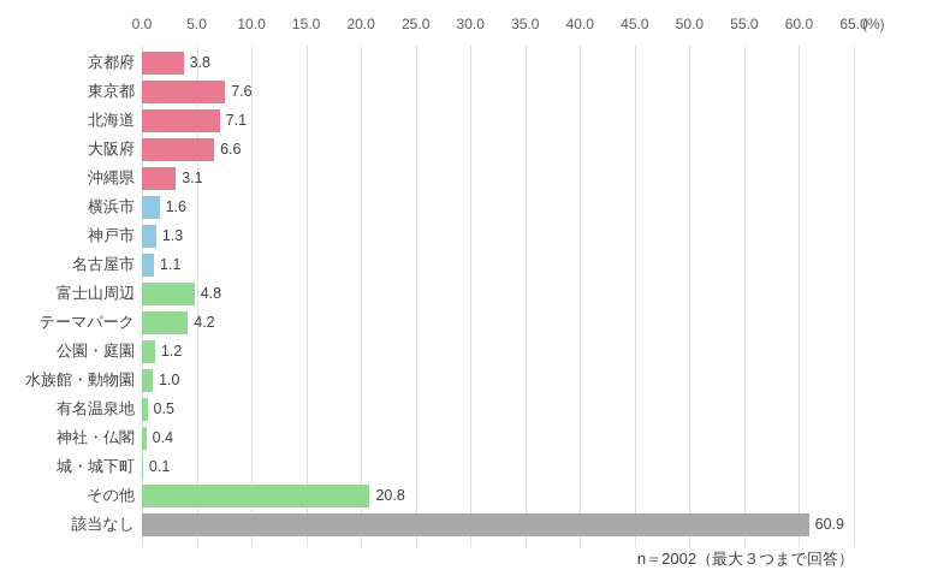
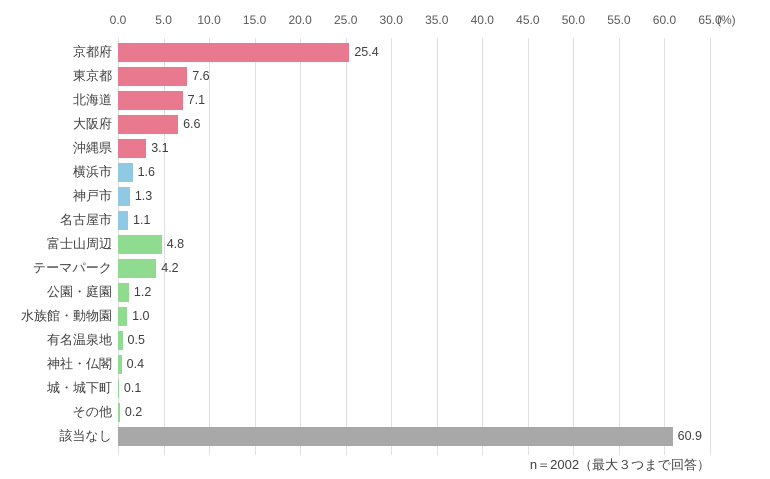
京都府: 3.8 -> 25.4
その他: 20.8 -> 0.2
